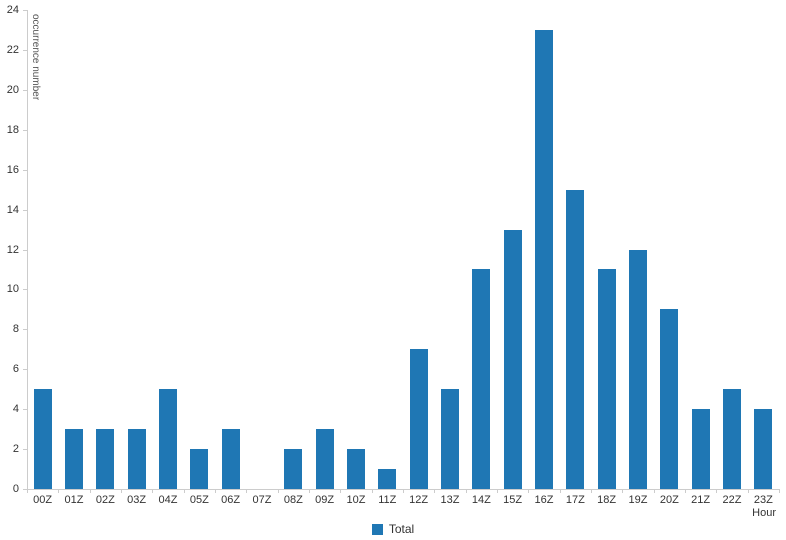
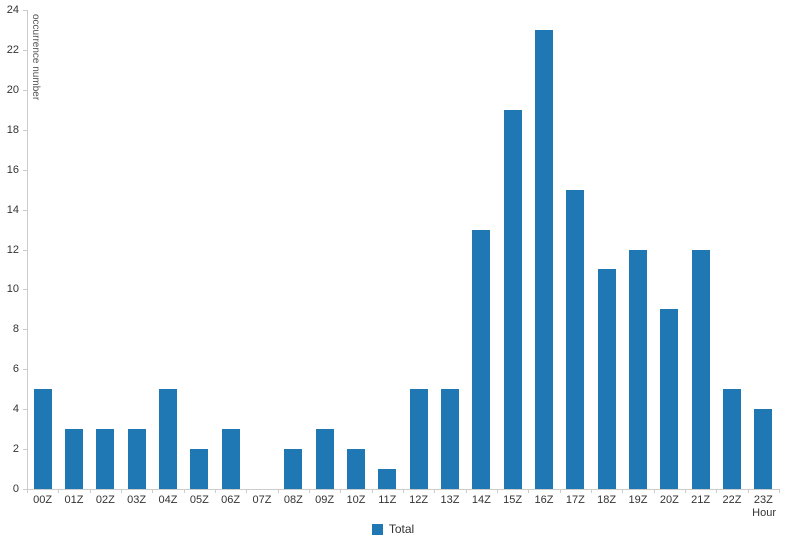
12Z: 7 -> 5
14Z: 11 -> 13
15Z: 13 -> 19
21Z: 4 -> 12
